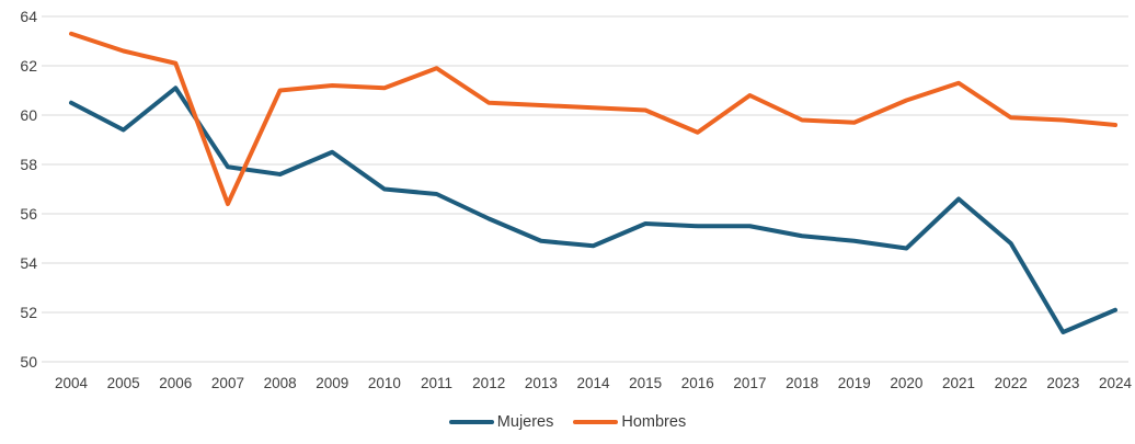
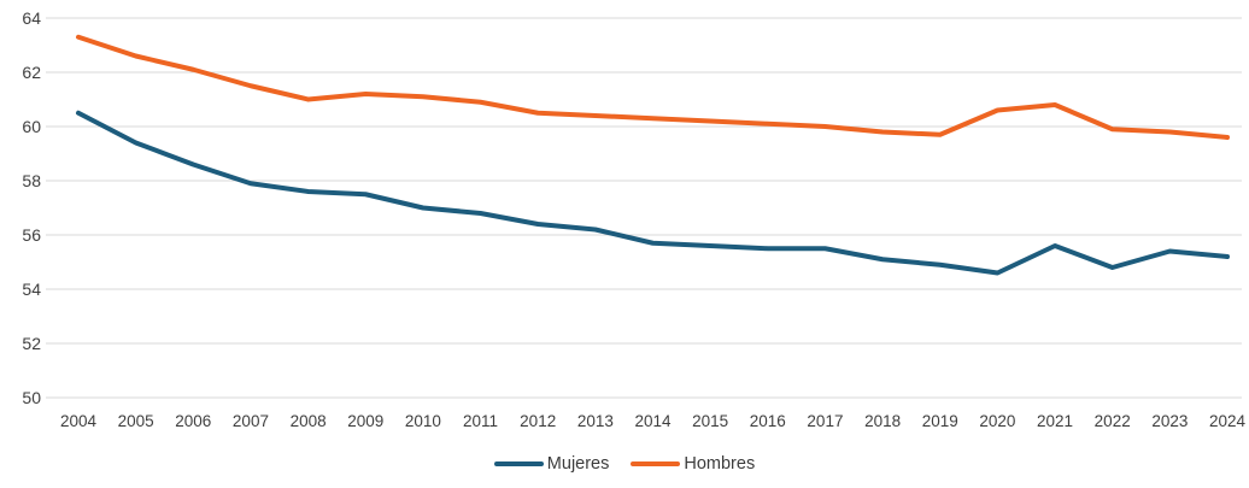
Mujeres/2006: 61.1 -> 58.6
Hombres/2007: 56.4 -> 61.5
Mujeres/2009: 58.5 -> 57.5
Hombres/2011: 61.9 -> 60.9
Mujeres/2012: 55.8 -> 56.4
Mujeres/2013: 54.9 -> 56.2
Mujeres/2014: 54.7 -> 55.7
Hombres/2016: 59.3 -> 60.1
Hombres/2017: 60.8 -> 60.0
Mujeres/2021: 56.6 -> 55.6
Hombres/2021: 61.3 -> 60.8
Mujeres/2023: 51.2 -> 55.4
Mujeres/2024: 52.1 -> 55.2
